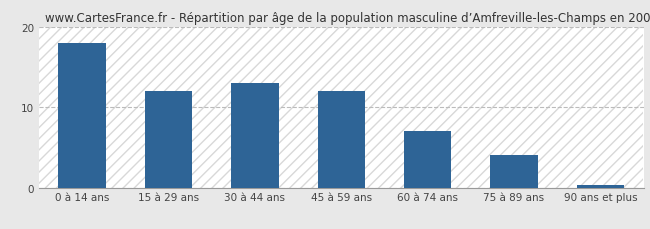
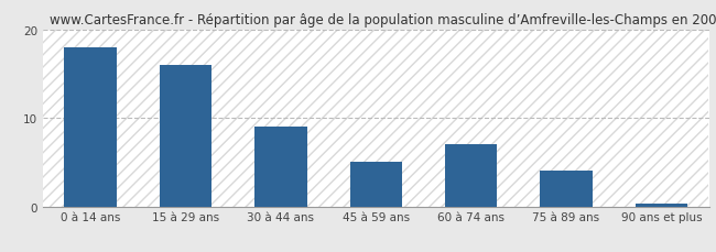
15 à 29 ans: 12.0 -> 16.0
30 à 44 ans: 13.0 -> 9.0
45 à 59 ans: 12.0 -> 5.0
